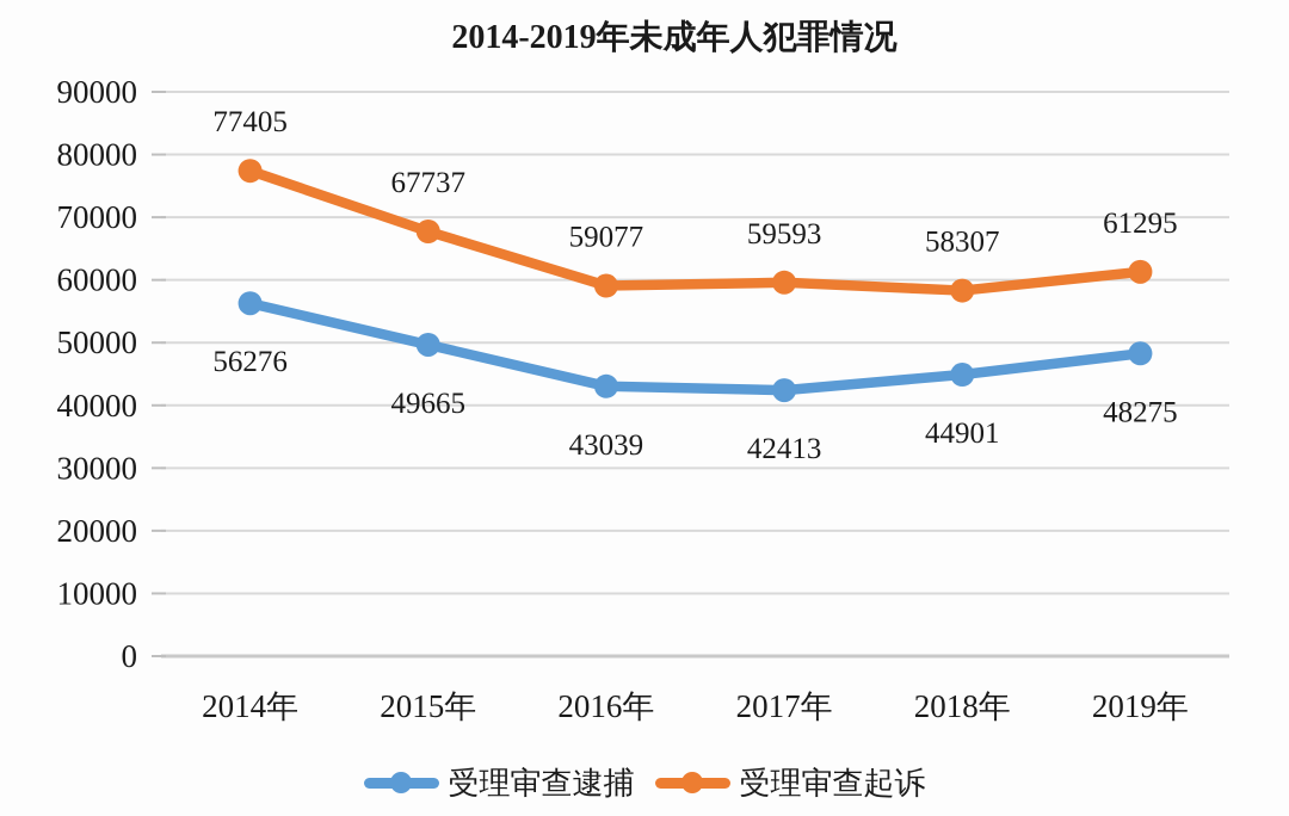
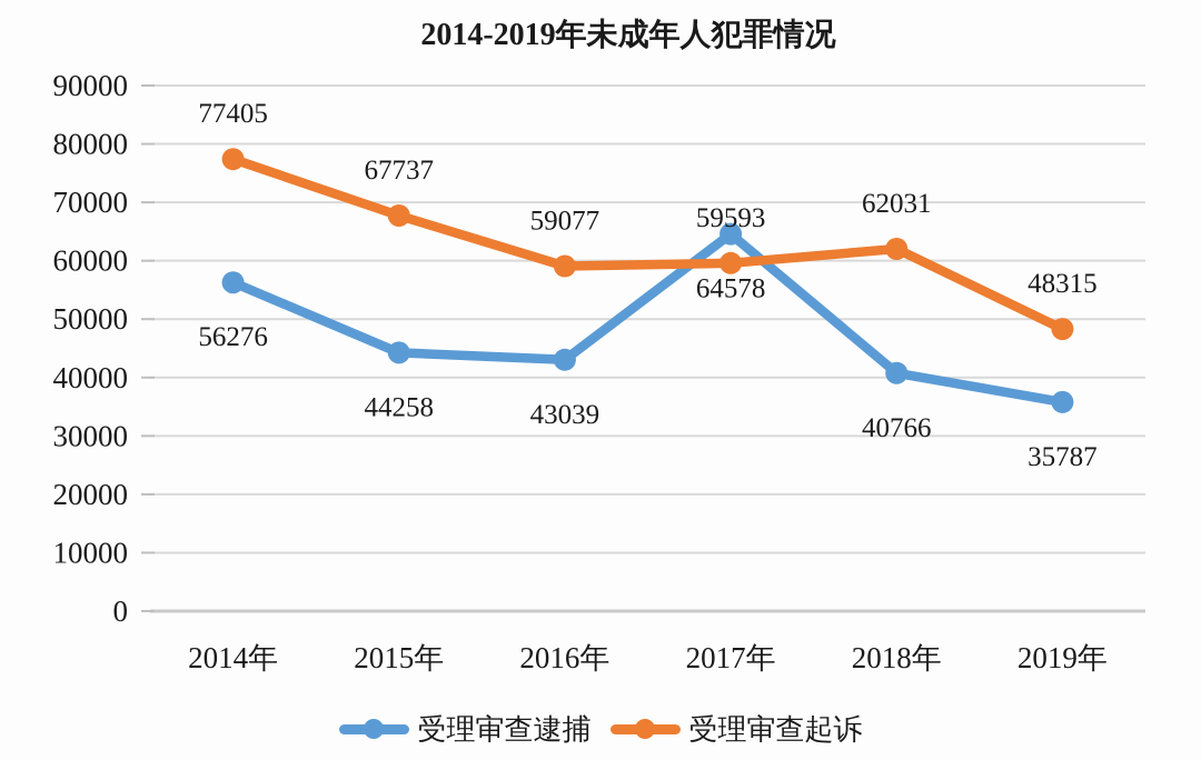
受理审查逮捕/2015年: 49665 -> 44258
受理审查逮捕/2017年: 42413 -> 64578
受理审查逮捕/2018年: 44901 -> 40766
受理审查起诉/2018年: 58307 -> 62031
受理审查逮捕/2019年: 48275 -> 35787
受理审查起诉/2019年: 61295 -> 48315
